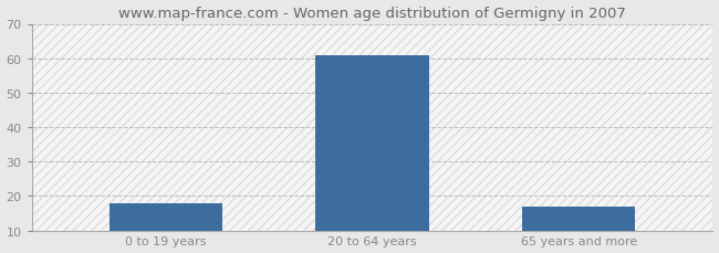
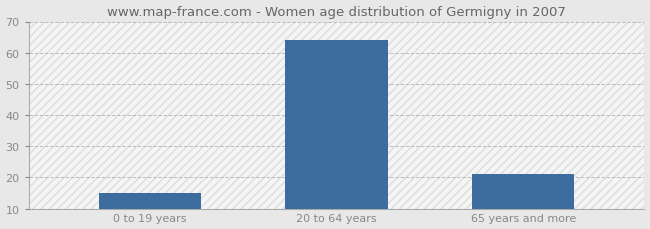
0 to 19 years: 18 -> 15
20 to 64 years: 61 -> 64
65 years and more: 17 -> 21
